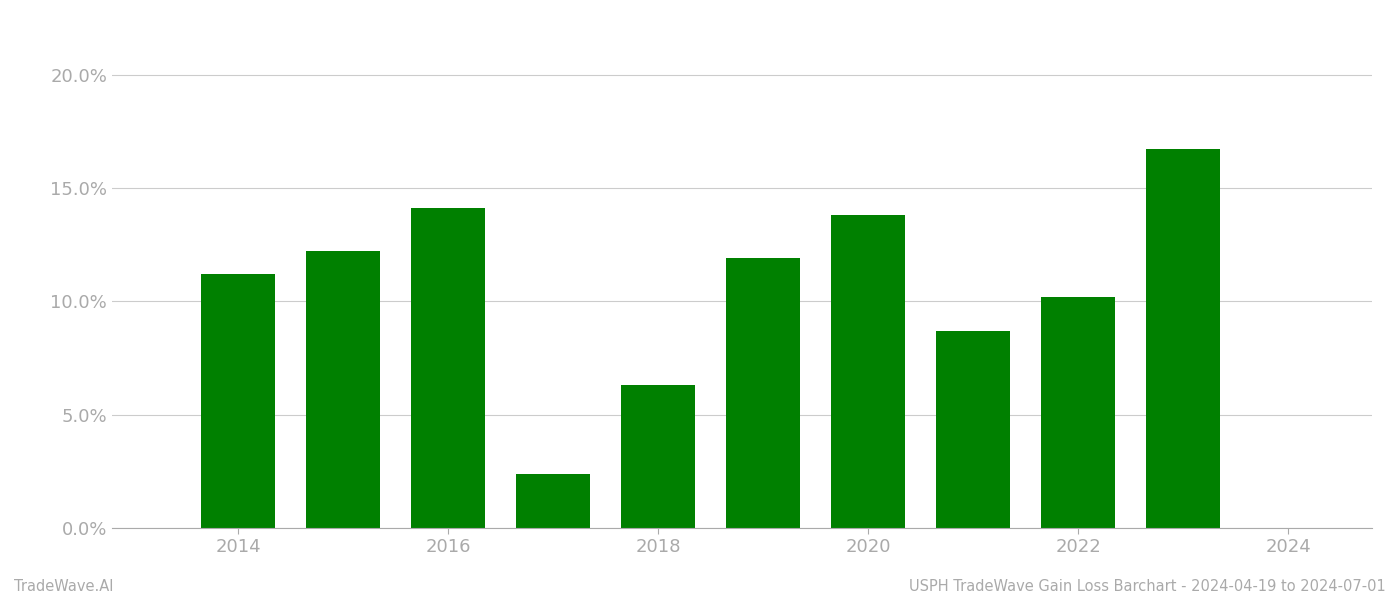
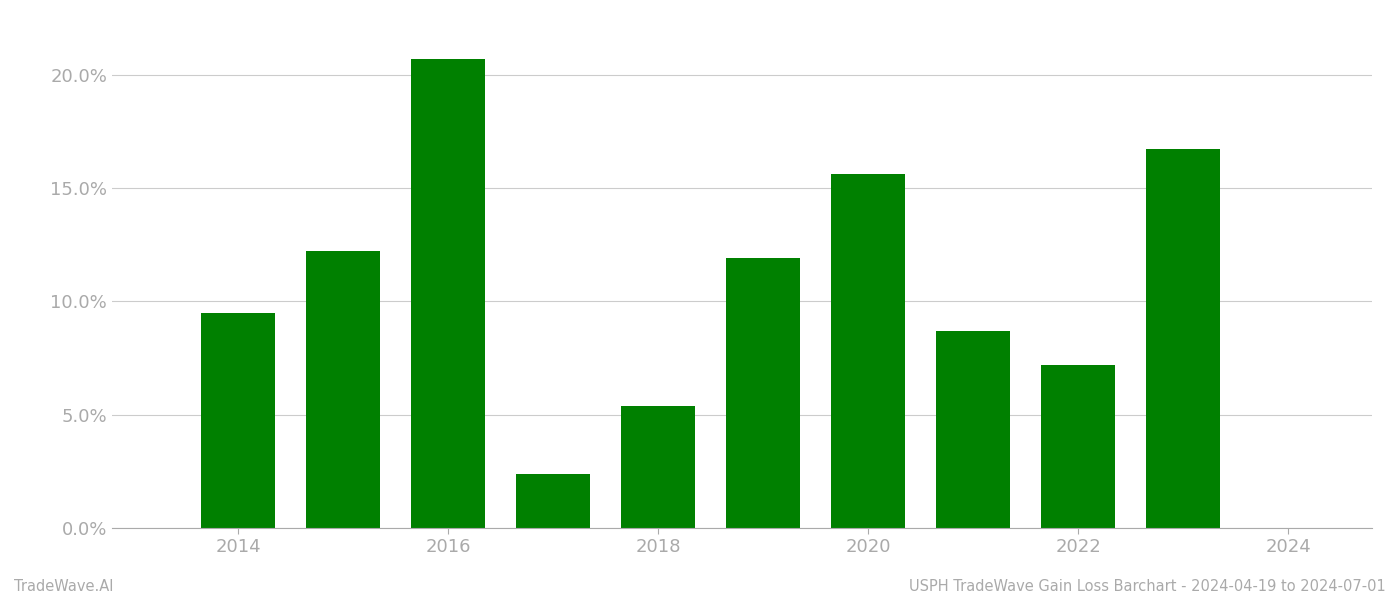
2014: 11.2% -> 9.5%
2016: 14.1% -> 20.7%
2018: 6.3% -> 5.4%
2020: 13.8% -> 15.6%
2022: 10.2% -> 7.2%
